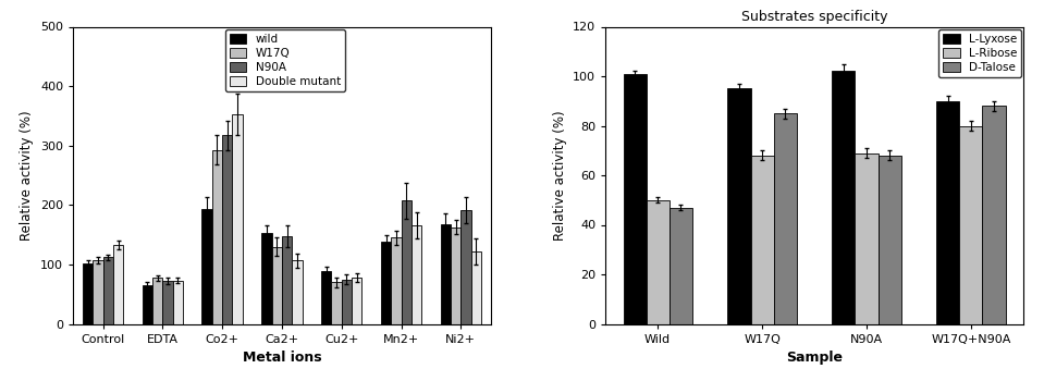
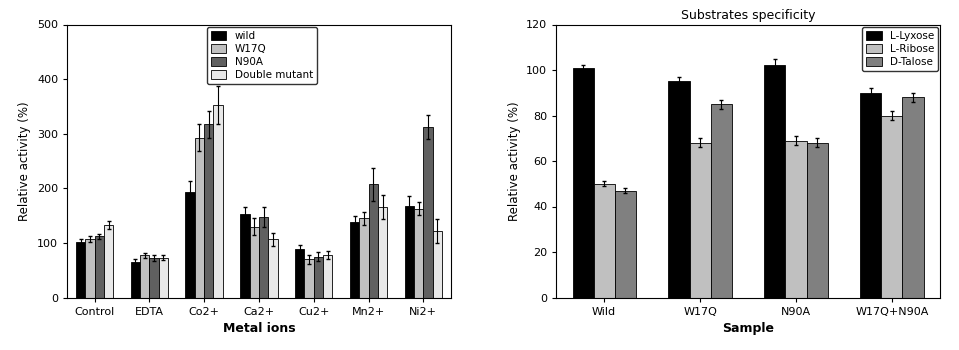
N90A/Ni2+: 192 -> 312
